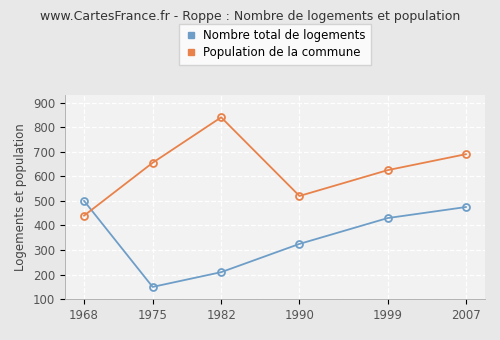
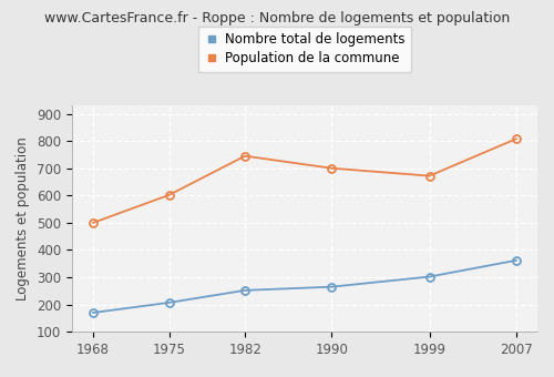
Nombre total de logements/1968: 500 -> 170
Population de la commune/1968: 440 -> 500
Nombre total de logements/1975: 150 -> 207
Population de la commune/1975: 655 -> 602
Nombre total de logements/1982: 210 -> 252
Population de la commune/1982: 840 -> 745
Nombre total de logements/1990: 325 -> 265
Population de la commune/1990: 520 -> 700
Nombre total de logements/1999: 430 -> 302
Population de la commune/1999: 625 -> 672
Nombre total de logements/2007: 475 -> 362
Population de la commune/2007: 690 -> 808
